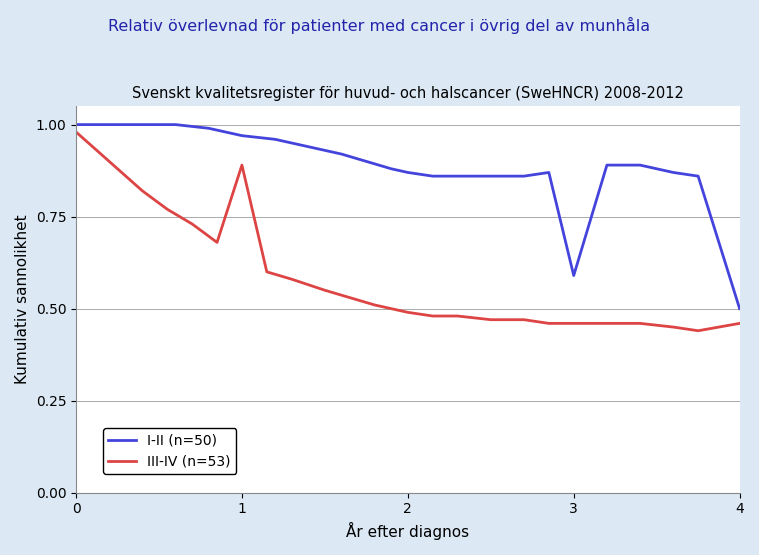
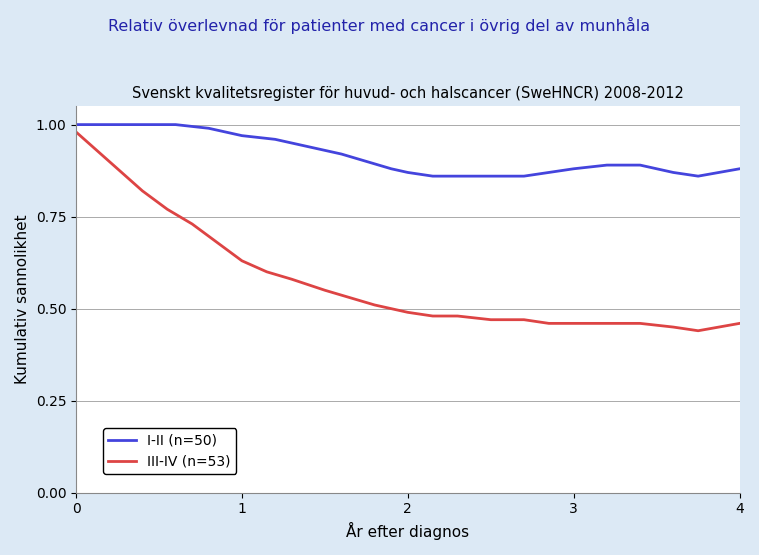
III-IV (n=53)/1: 0.89 -> 0.63
I-II (n=50)/3: 0.59 -> 0.88
I-II (n=50)/4: 0.50 -> 0.88
